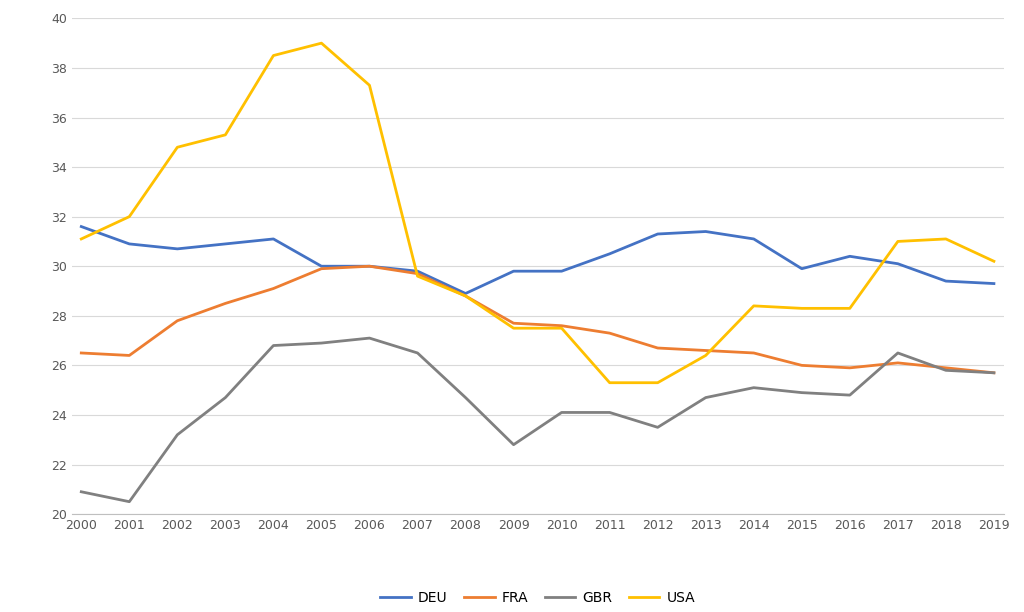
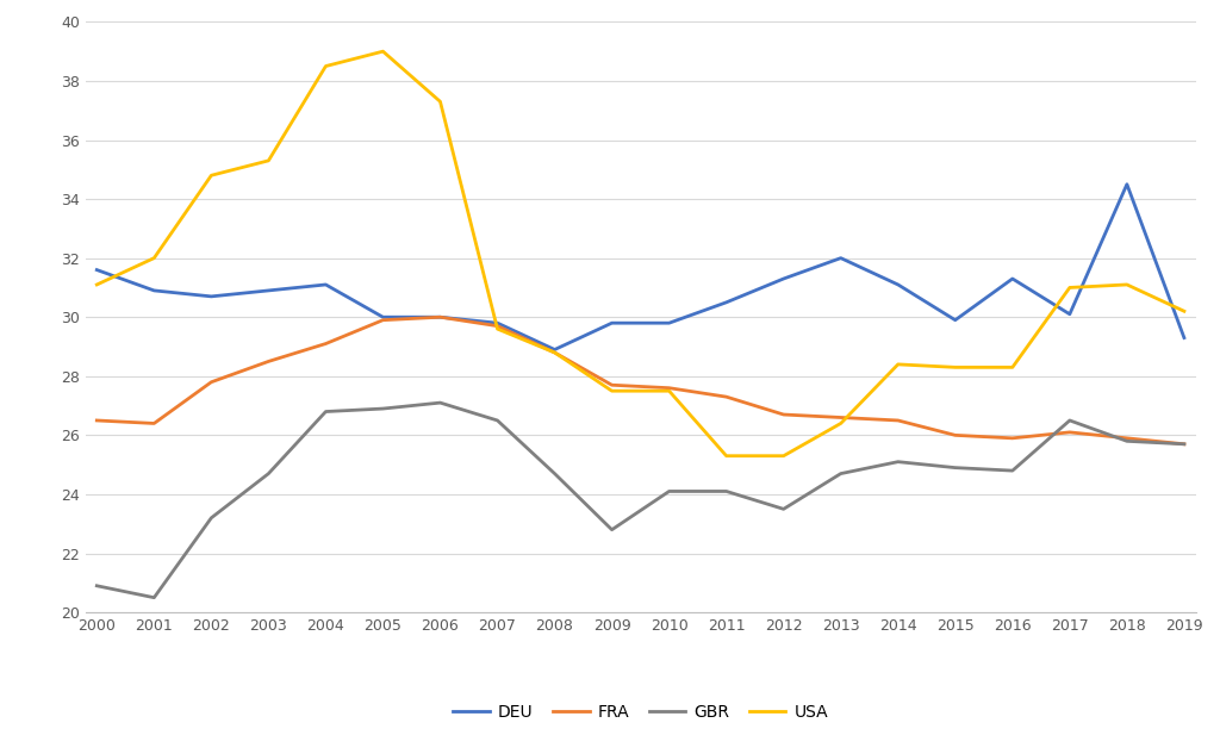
DEU/2013: 31.4 -> 32.0
DEU/2016: 30.4 -> 31.3
DEU/2018: 29.4 -> 34.5
